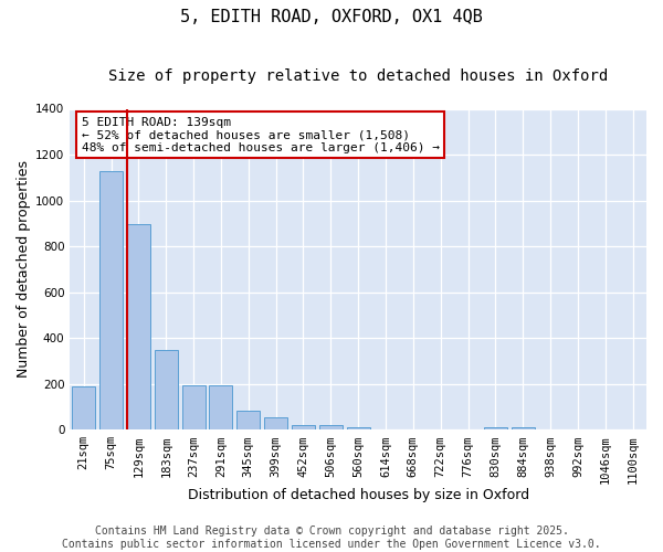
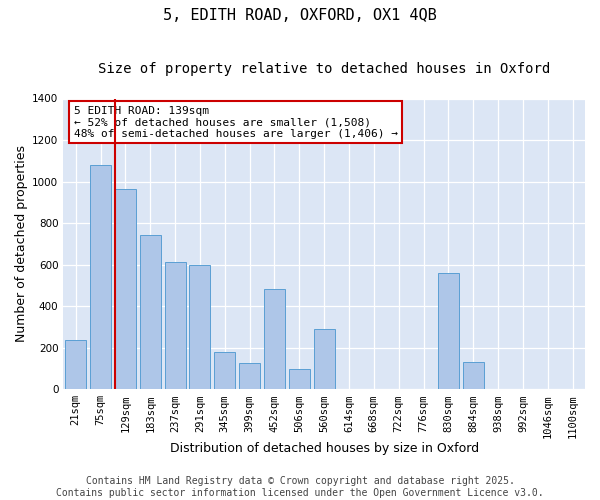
21sqm: 190 -> 235
75sqm: 1130 -> 1080
129sqm: 895 -> 965
183sqm: 350 -> 745
237sqm: 195 -> 615
291sqm: 195 -> 600
345sqm: 85 -> 180
399sqm: 55 -> 125
452sqm: 20 -> 485
506sqm: 20 -> 95
560sqm: 10 -> 290
830sqm: 10 -> 560
884sqm: 10 -> 130
